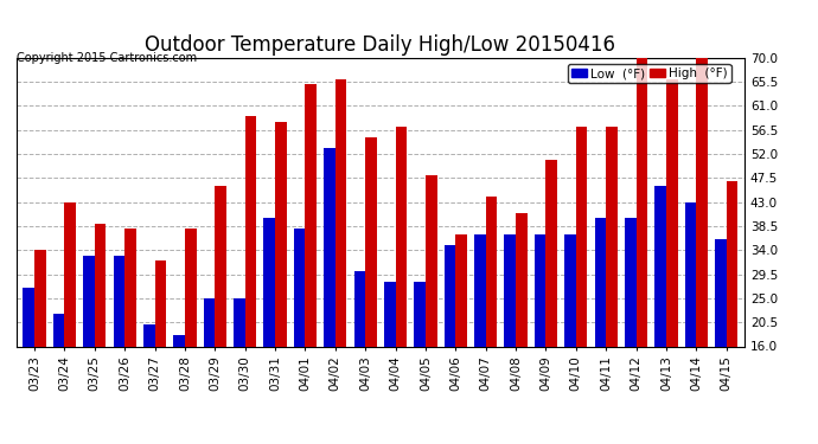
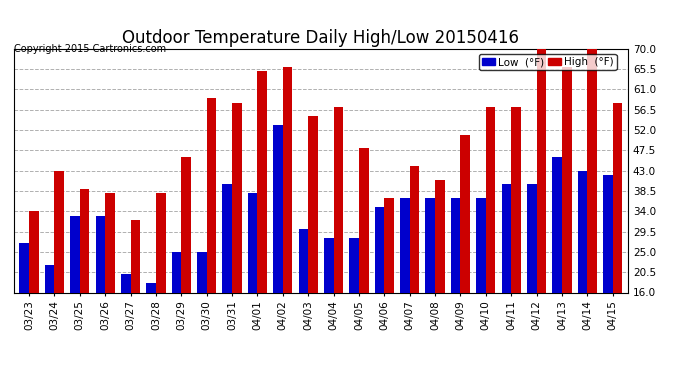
Low (°F)/04/15: 36 -> 42
High (°F)/04/15: 47 -> 58
